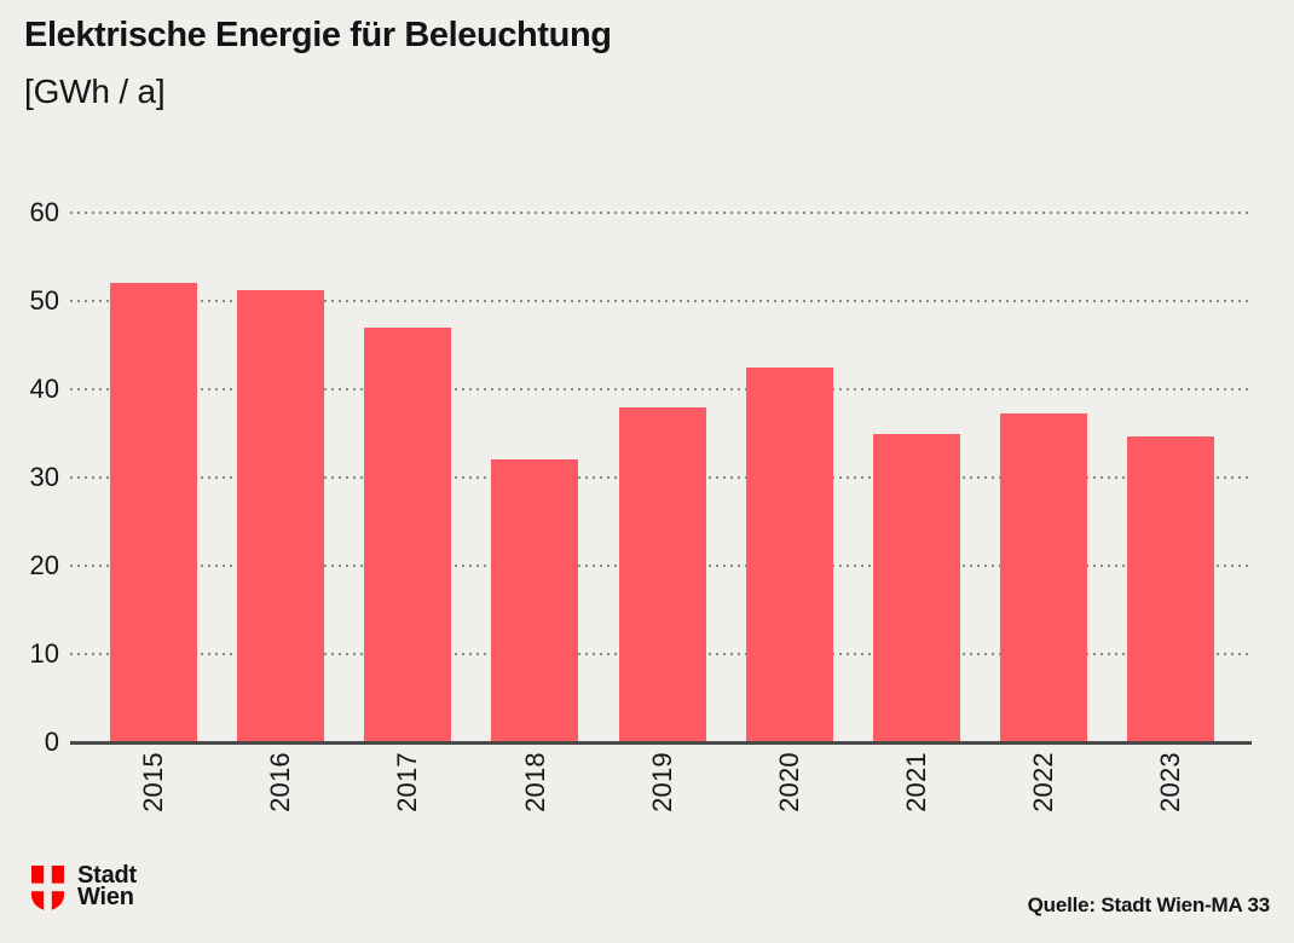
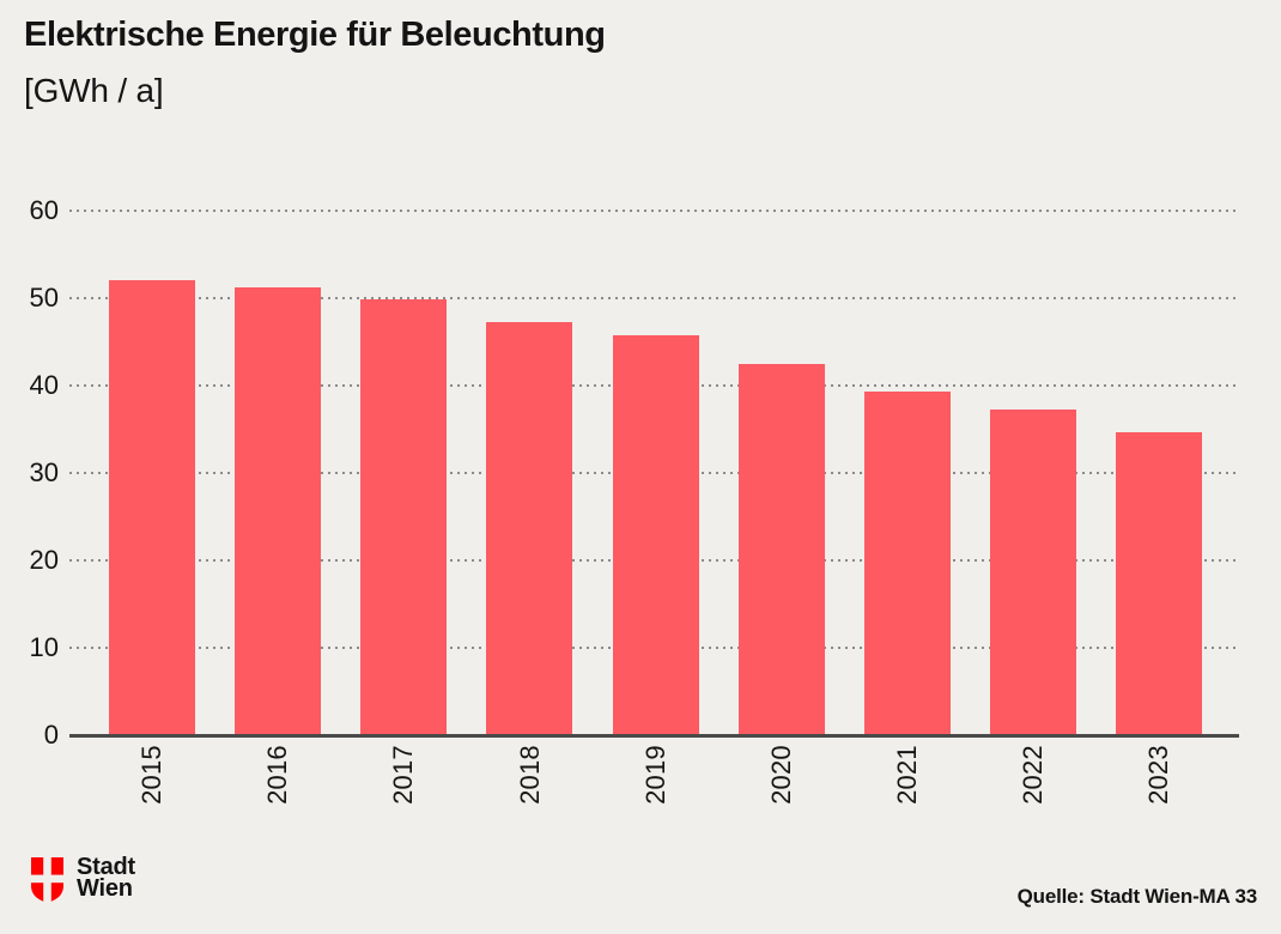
2017: 47 -> 50
2018: 32 -> 47
2019: 38 -> 46
2021: 35 -> 39
